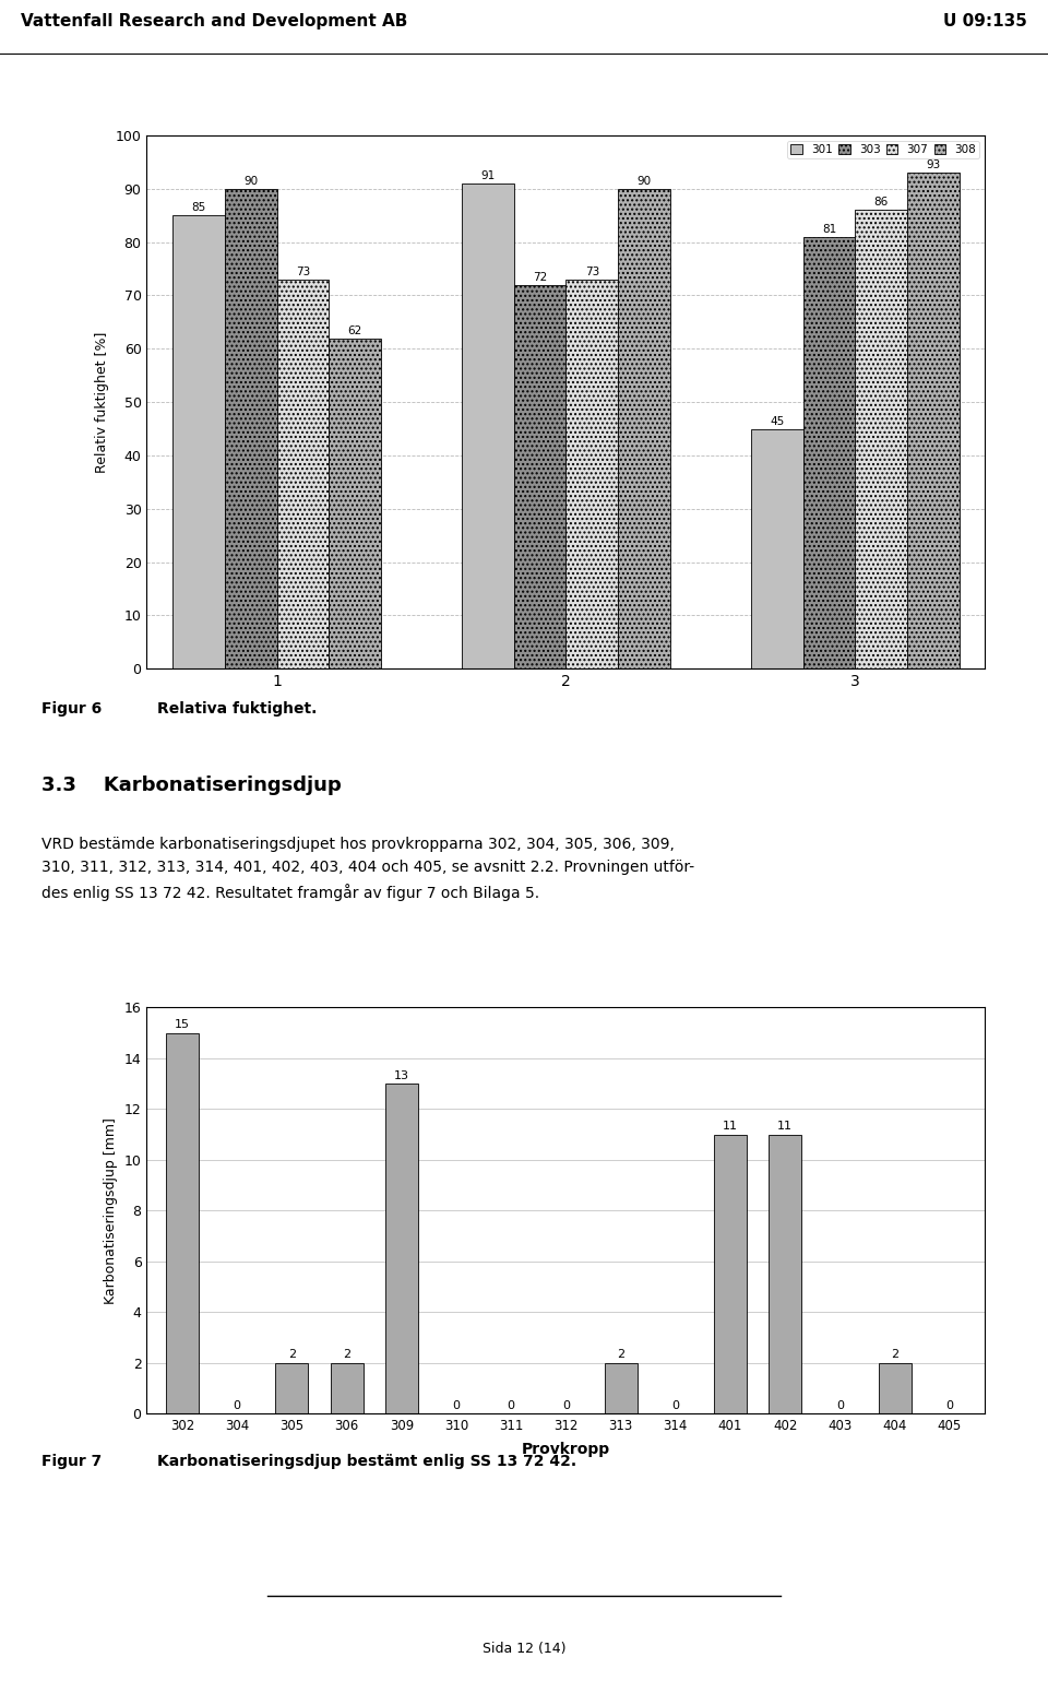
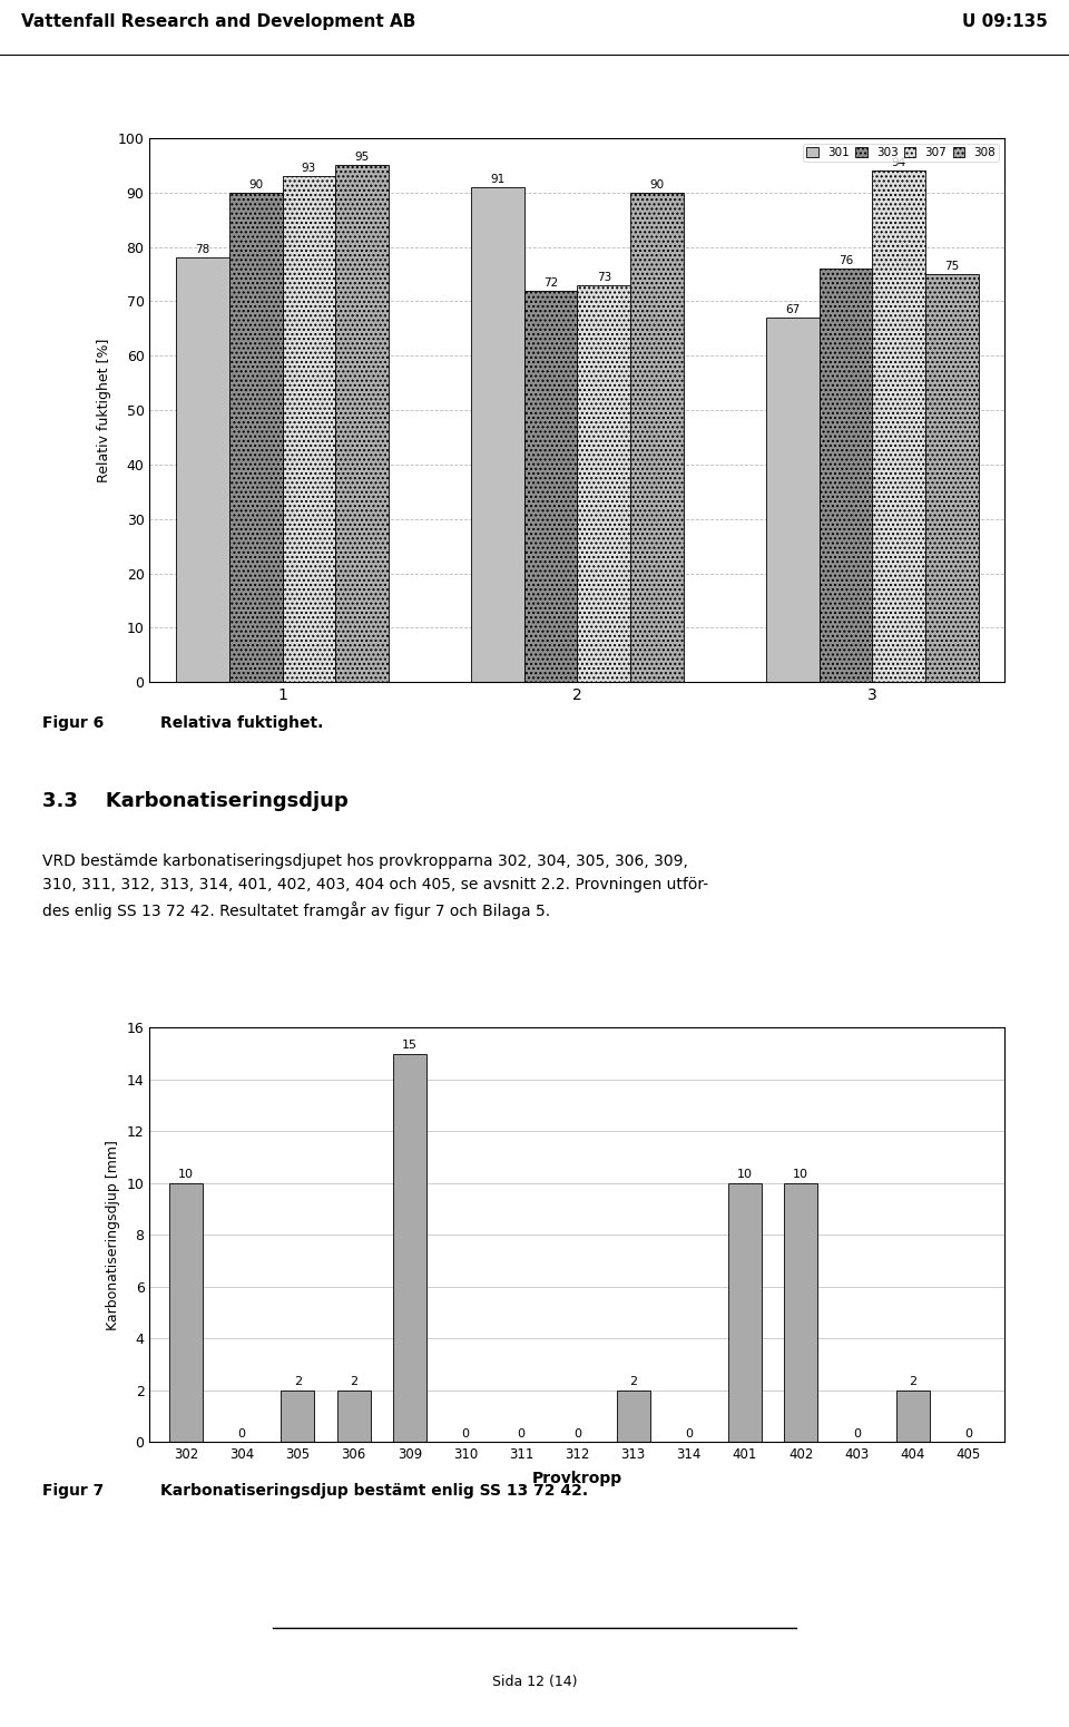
301/1: 85 -> 78
307/1: 73 -> 93
308/1: 62 -> 95
301/3: 45 -> 67
303/3: 81 -> 76
307/3: 86 -> 94
308/3: 93 -> 75
302: 15 -> 10
309: 13 -> 15
401: 11 -> 10
402: 11 -> 10
